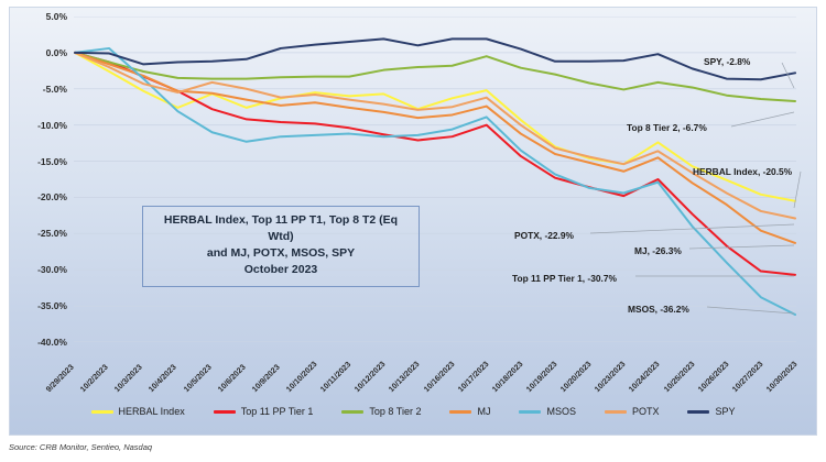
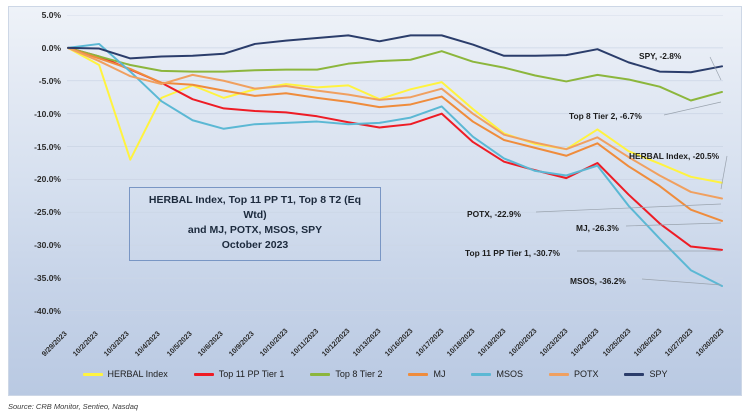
HERBAL Index/10/3/2023: -5% -> -17%
Top 8 Tier 2/10/27/2023: -6% -> -8%
